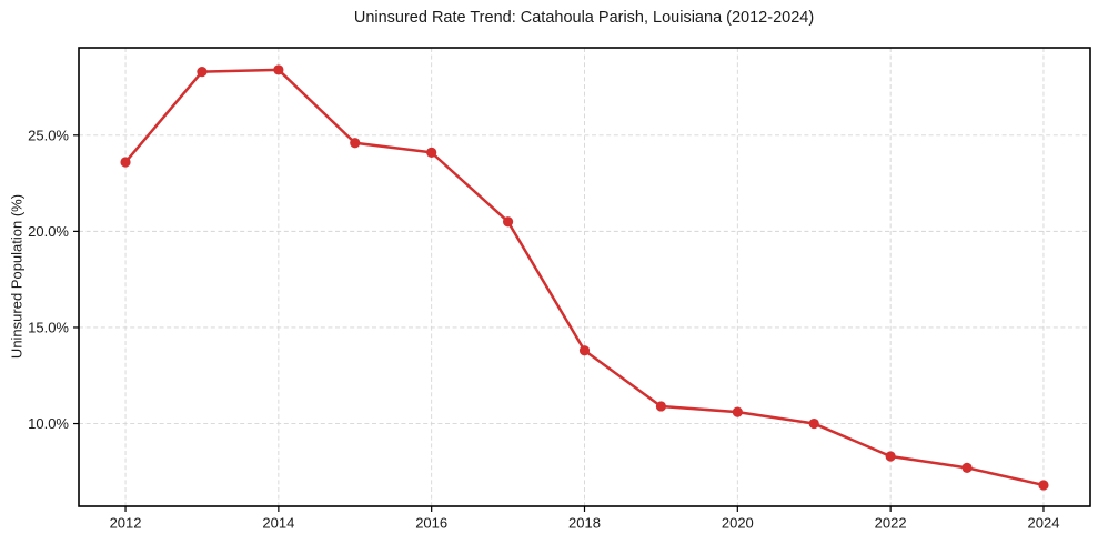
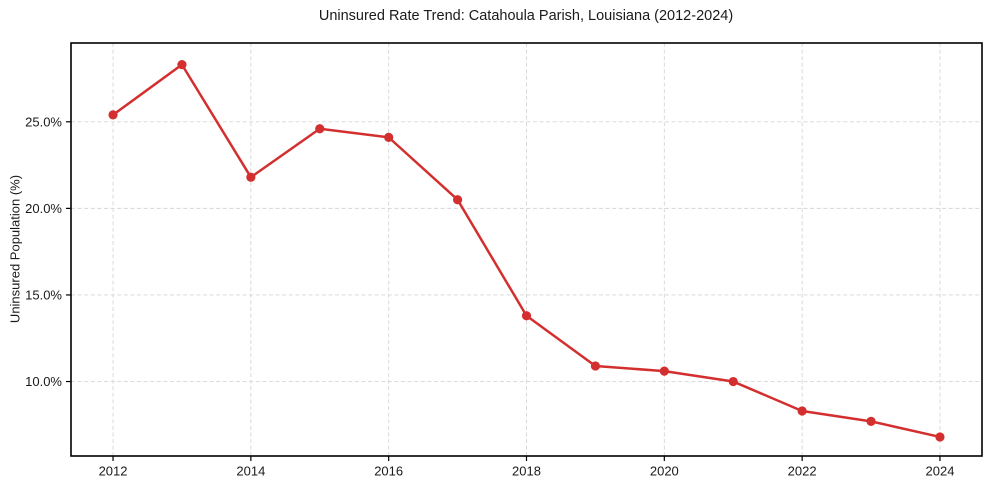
2012: 23.6% -> 25.4%
2014: 28.4% -> 21.8%
